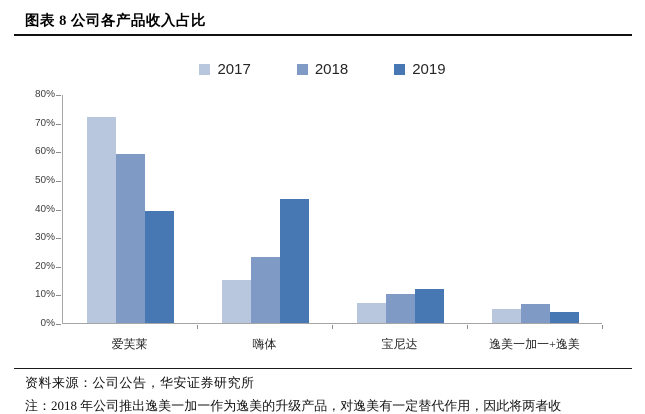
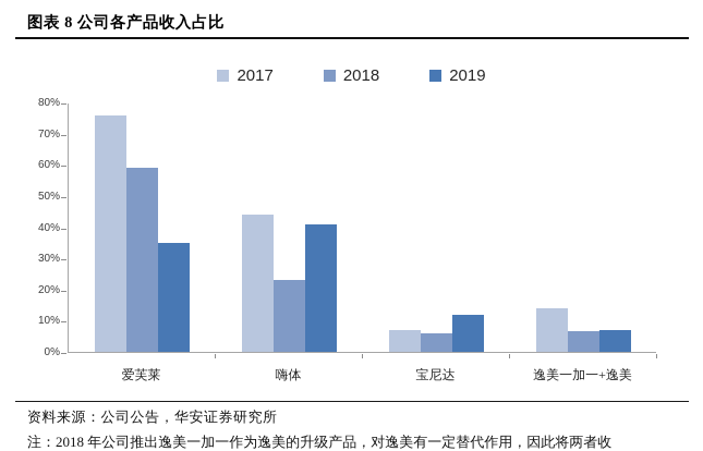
2017/爱芙莱: 72% -> 76%
2019/爱芙莱: 39% -> 35%
2017/嗨体: 15% -> 44%
2019/嗨体: 44% -> 41%
2018/宝尼达: 10% -> 6%
2017/逸美一加一+逸美: 5% -> 14%
2019/逸美一加一+逸美: 4% -> 7%
